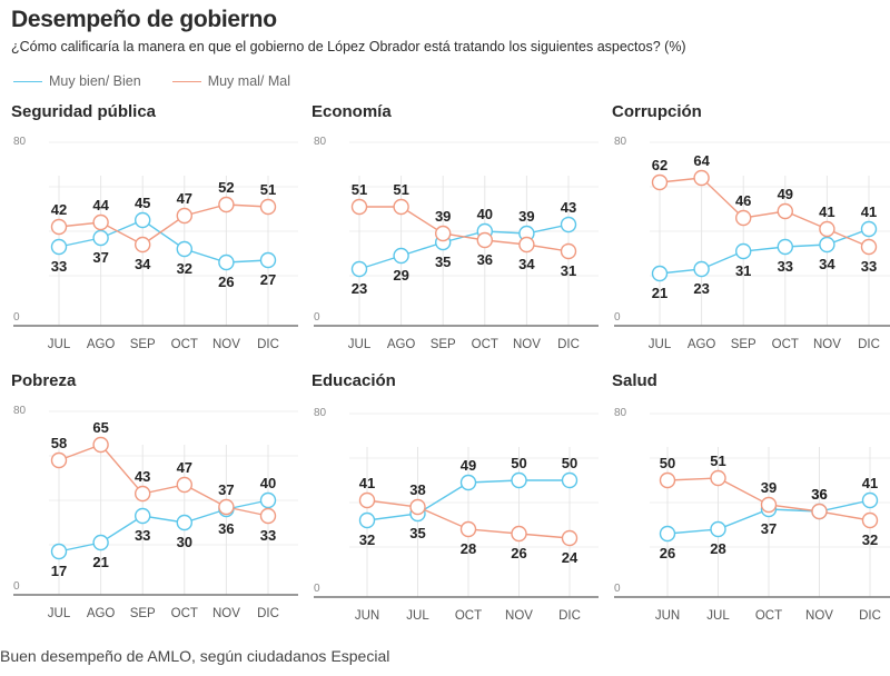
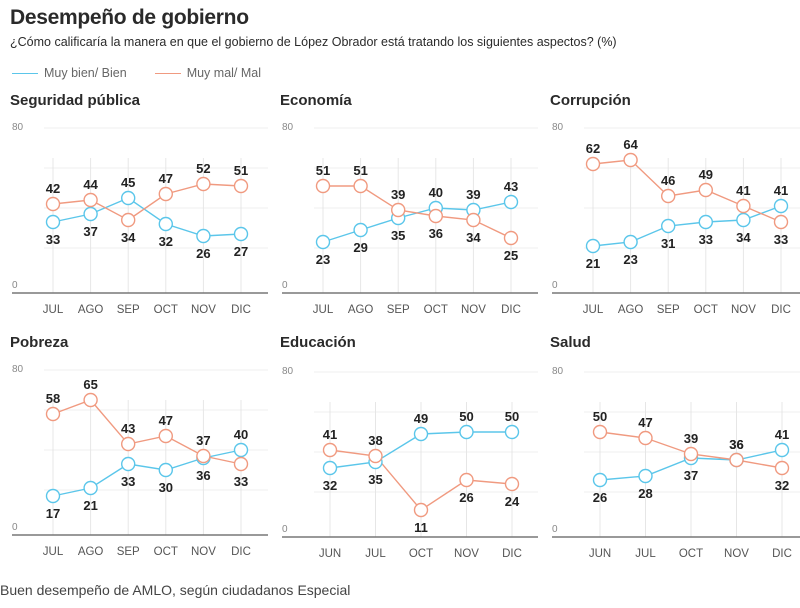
Economía/Muy mal/ Mal/DIC: 31 -> 25
Educación/Muy mal/ Mal/OCT: 28 -> 11
Salud/Muy mal/ Mal/JUL: 51 -> 47
